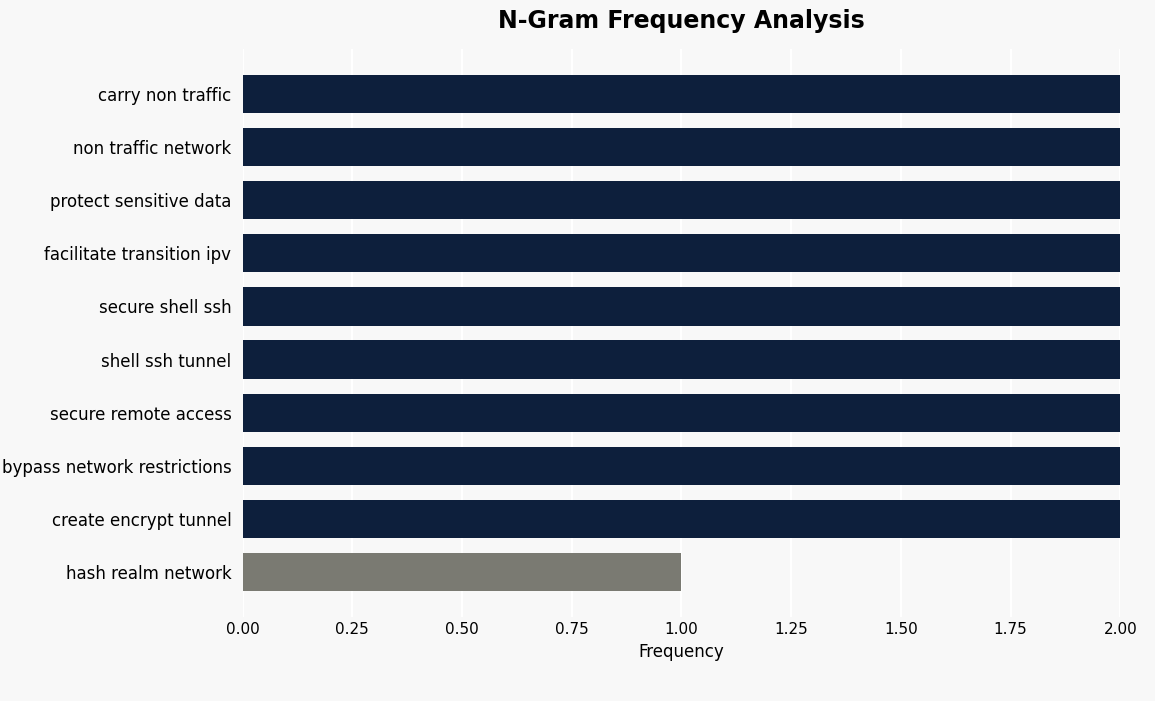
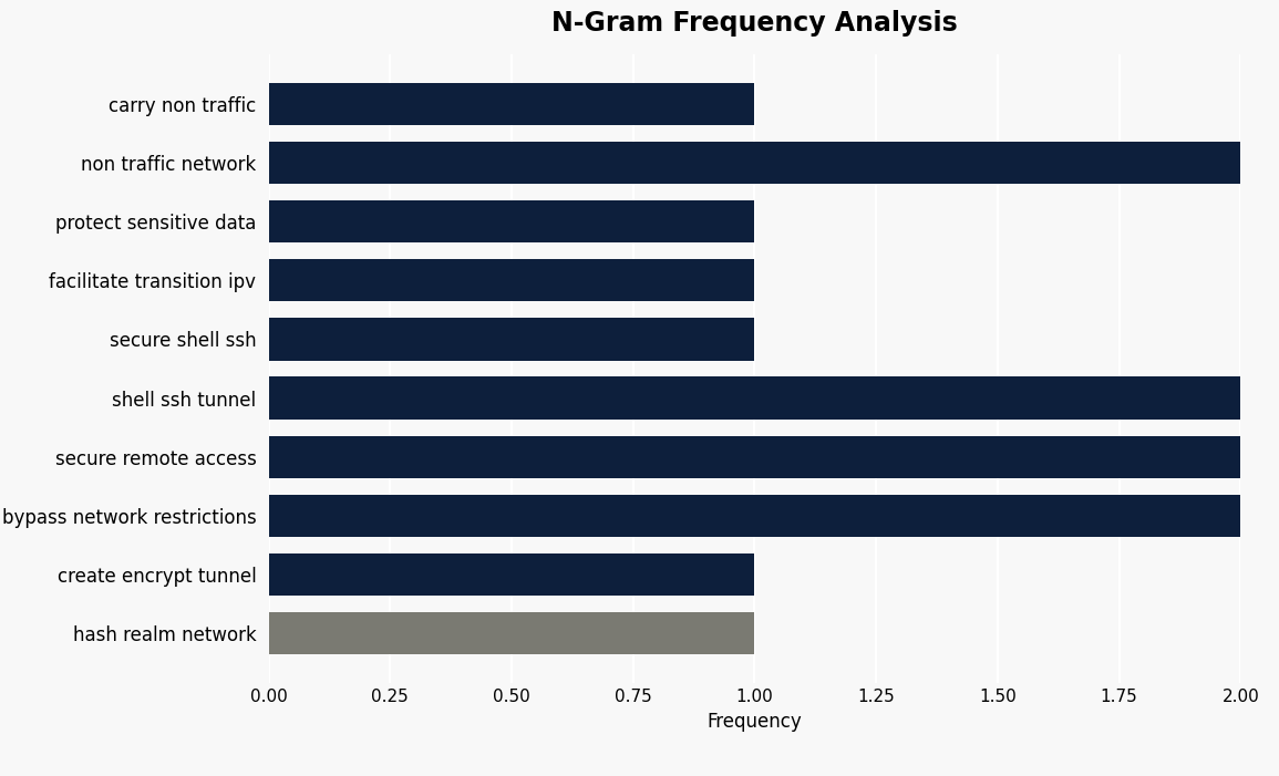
carry non traffic: 2 -> 1
protect sensitive data: 2 -> 1
facilitate transition ipv: 2 -> 1
secure shell ssh: 2 -> 1
create encrypt tunnel: 2 -> 1
